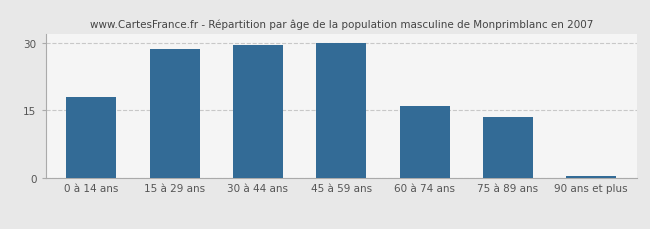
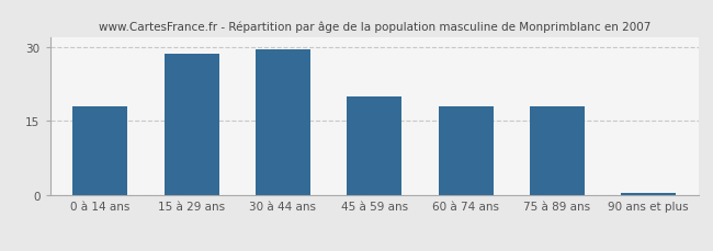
45 à 59 ans: 30.0 -> 20.0
60 à 74 ans: 16.0 -> 18.0
75 à 89 ans: 13.5 -> 18.0
